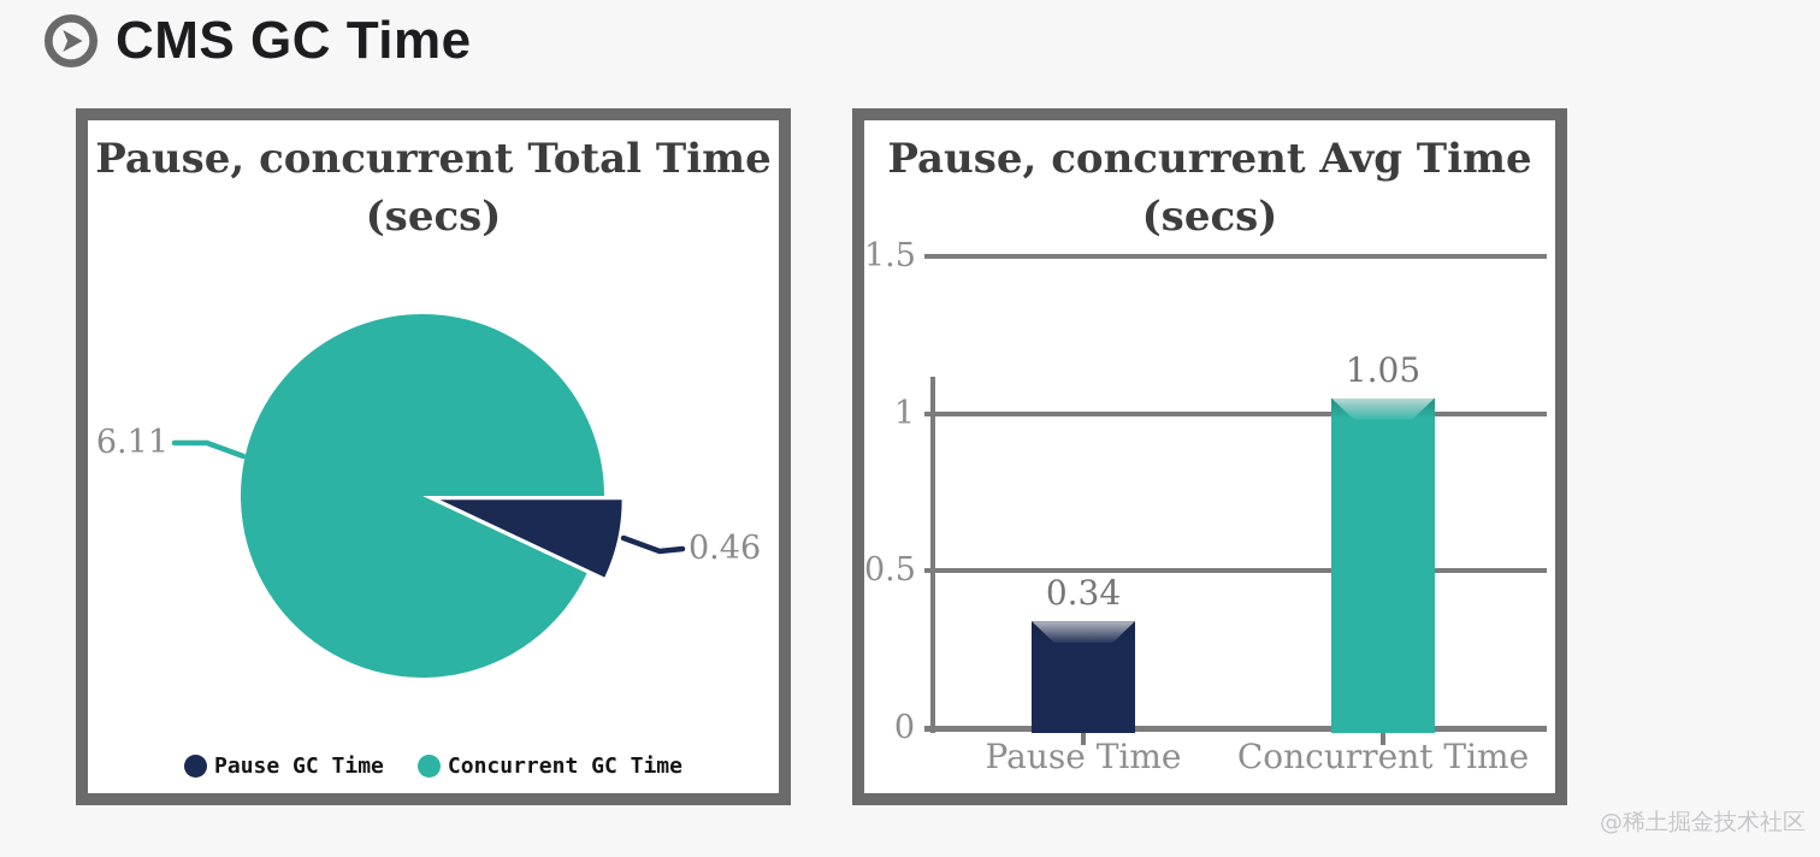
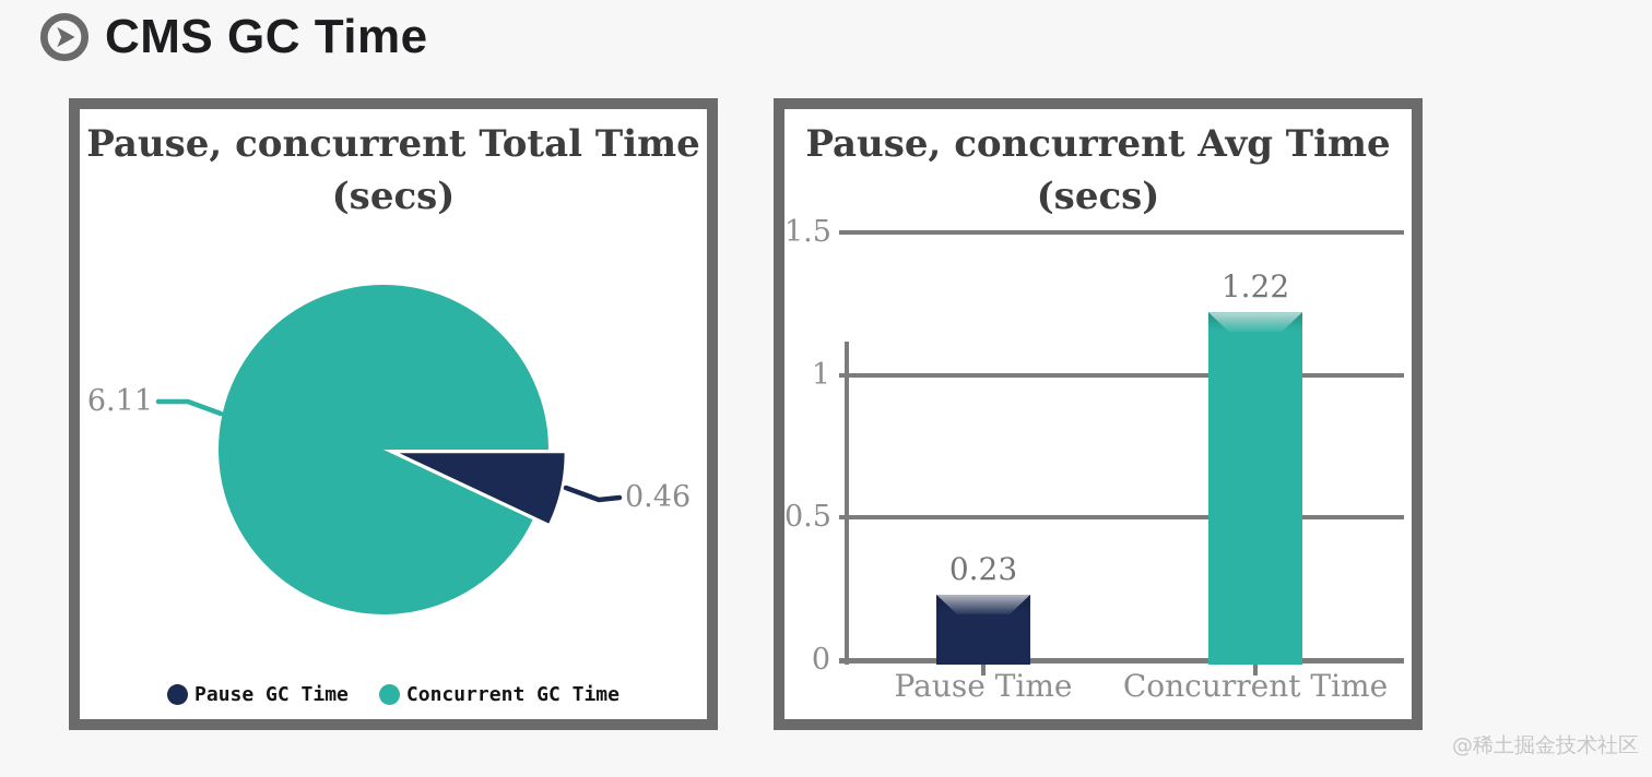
Pause, concurrent Avg Time (secs)/Pause Time: 0.34 -> 0.23
Pause, concurrent Avg Time (secs)/Concurrent Time: 1.05 -> 1.22
